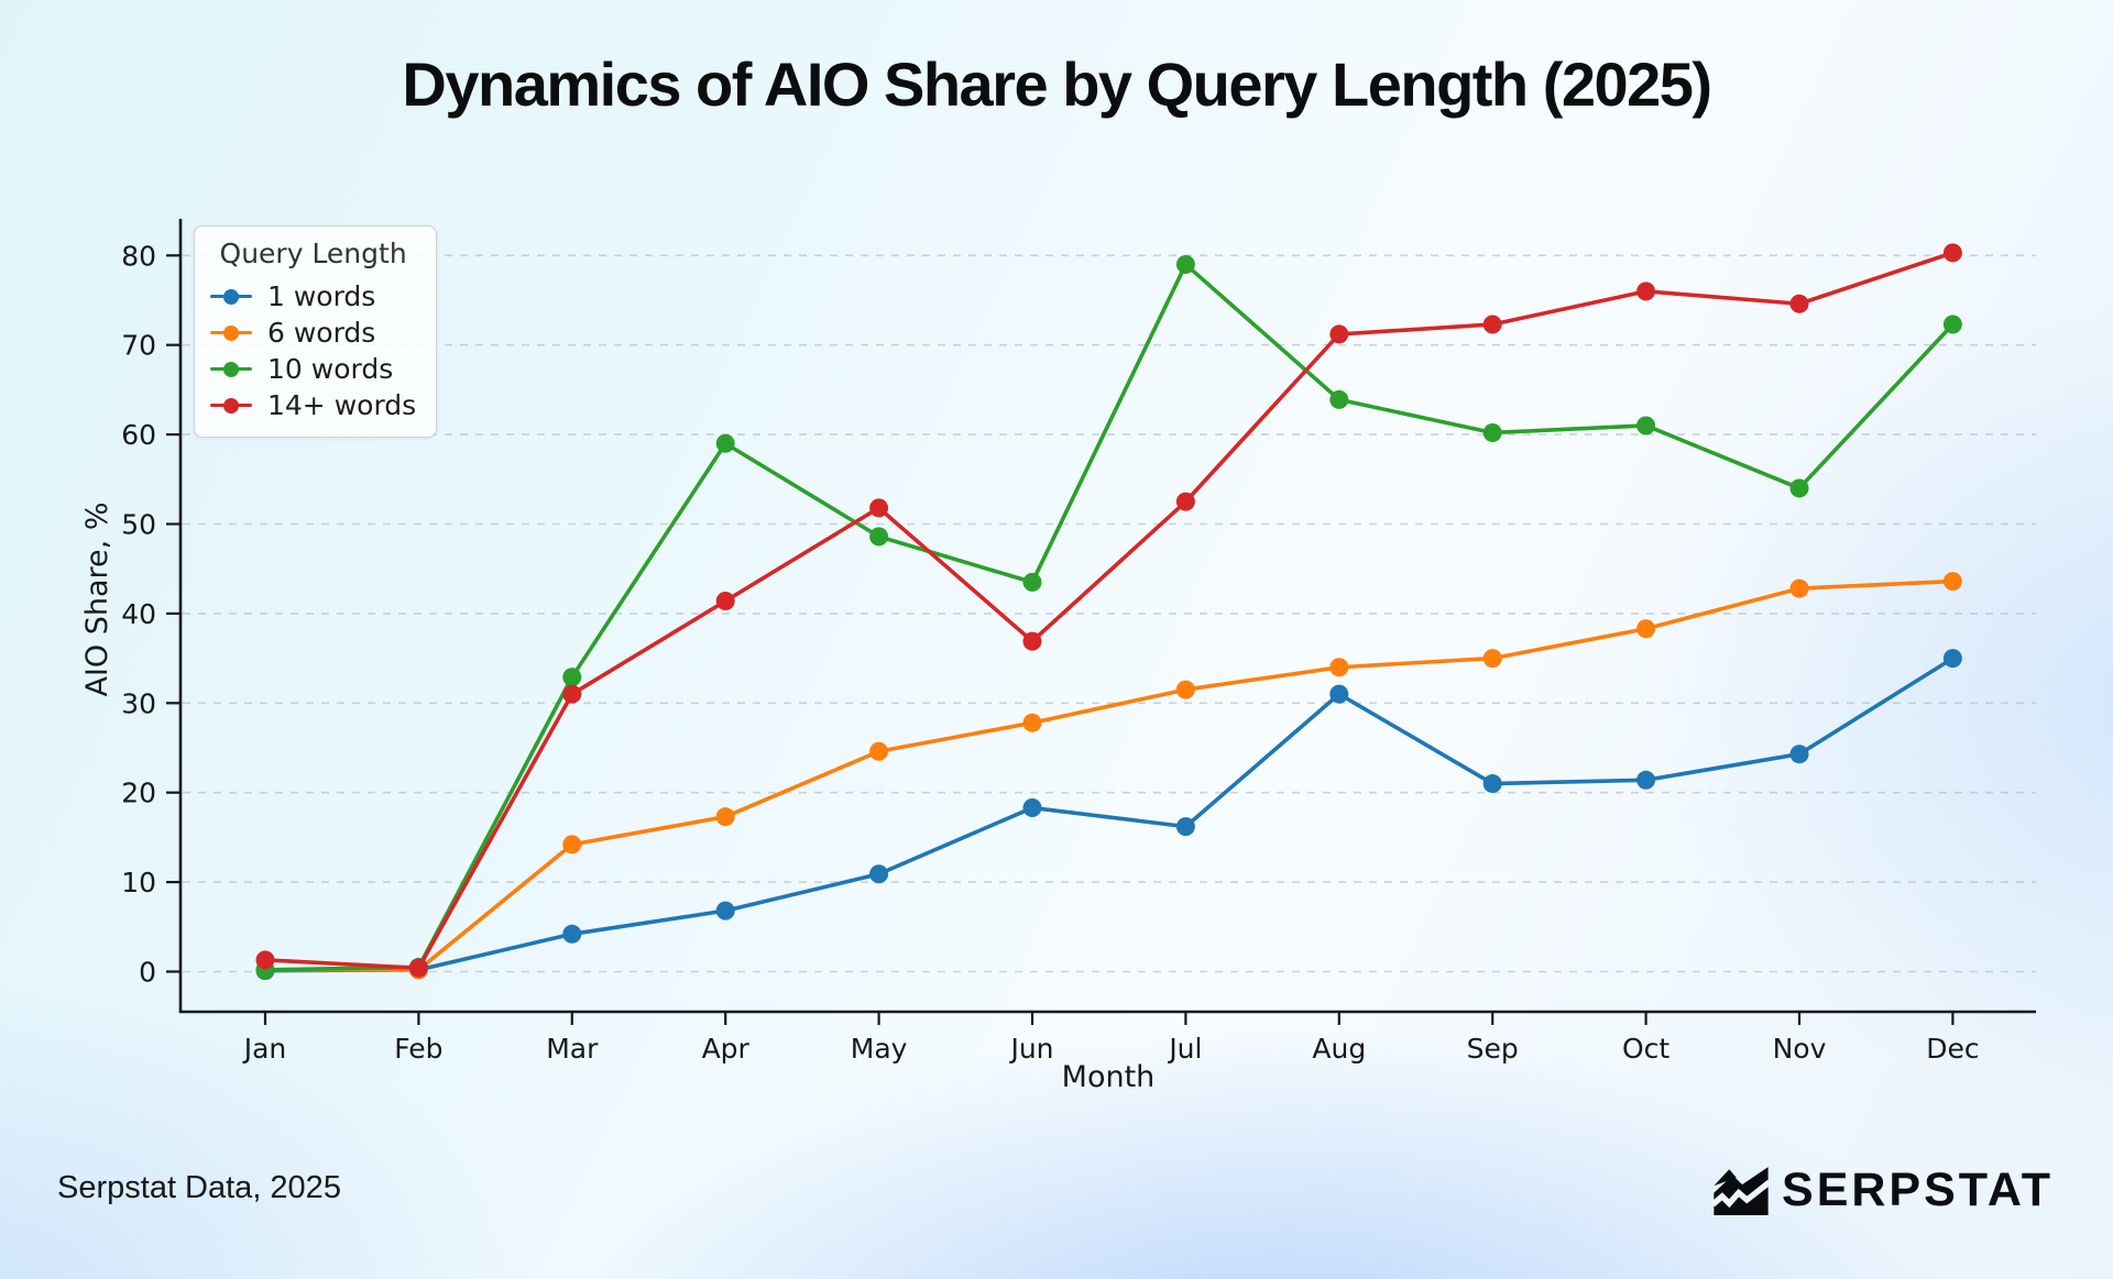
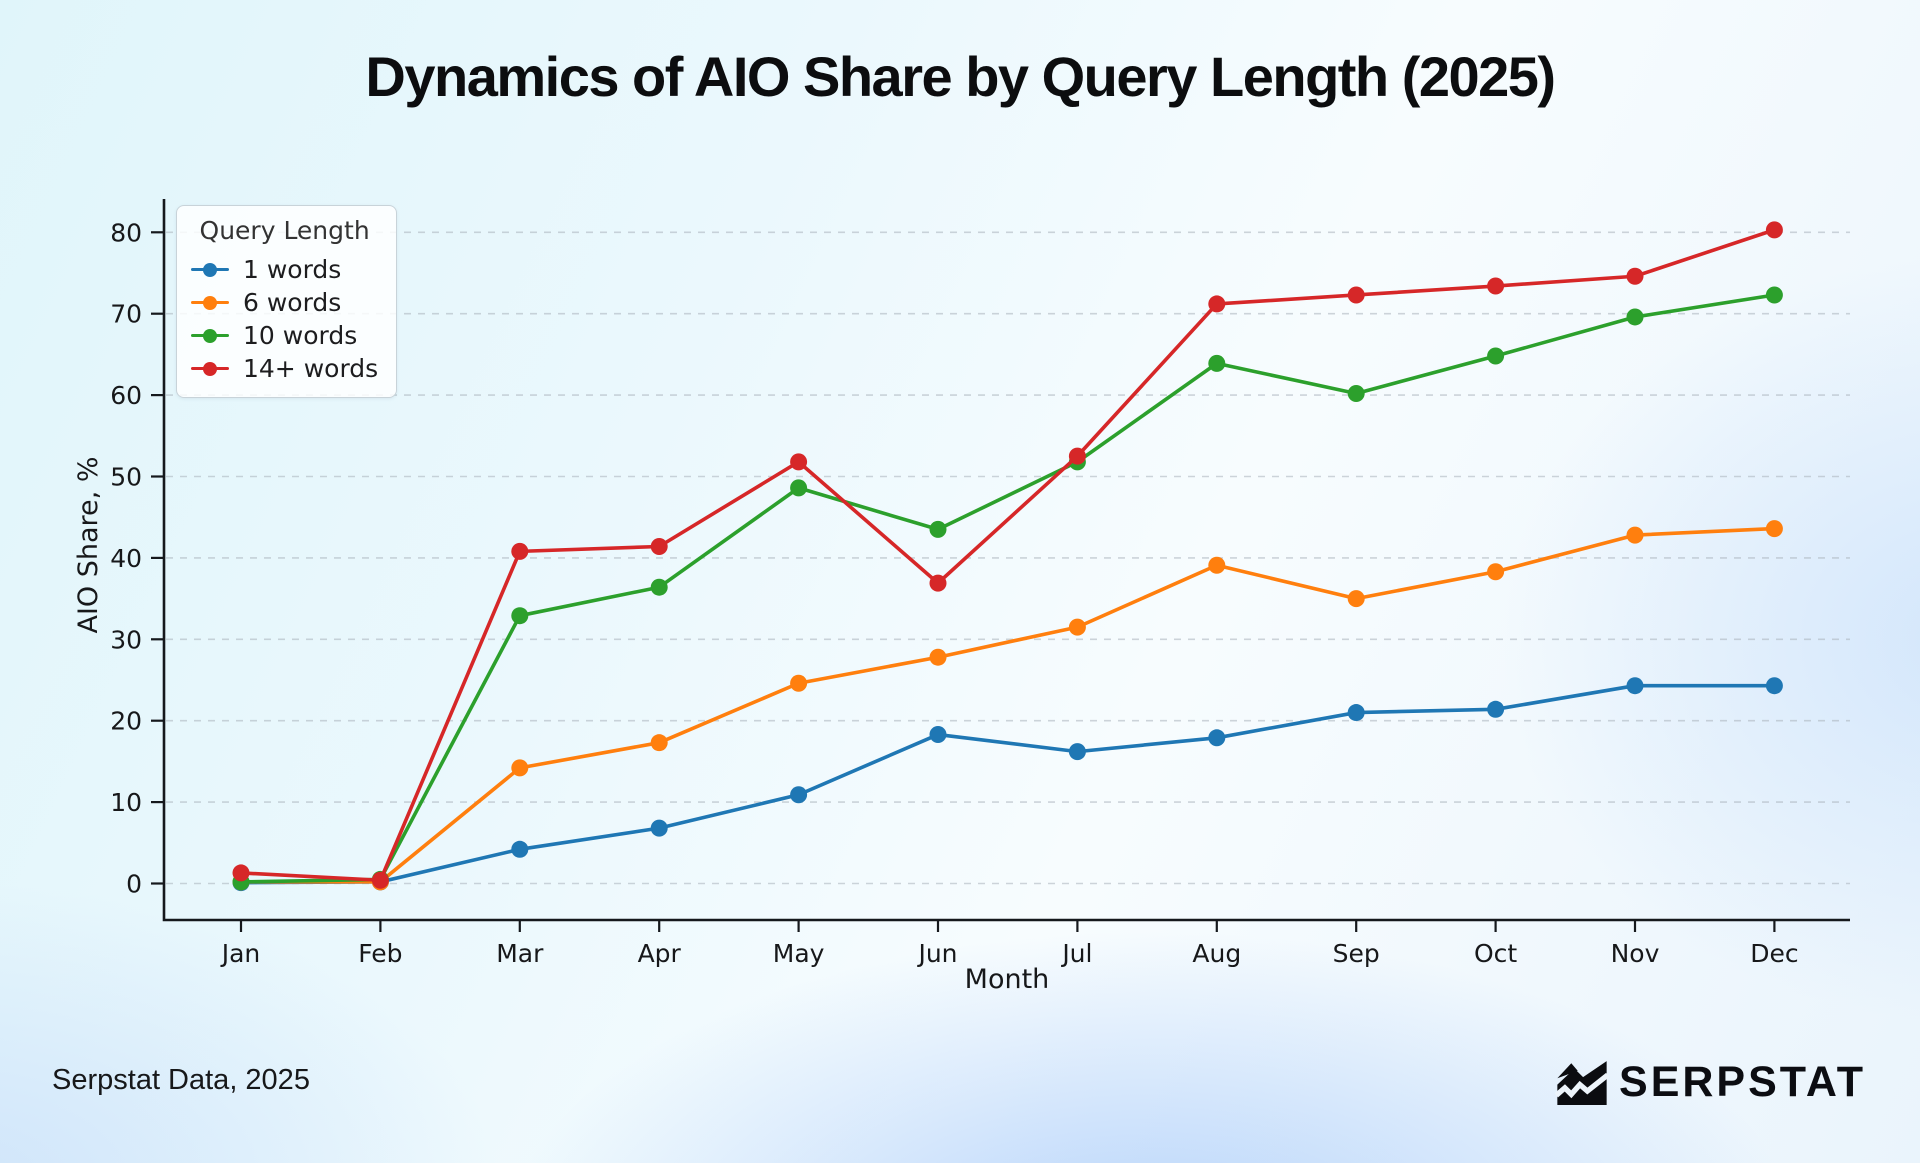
14+ words/Mar: 31 -> 41
10 words/Apr: 59 -> 36
10 words/Jul: 79 -> 52
1 words/Aug: 31 -> 18
6 words/Aug: 34 -> 39
10 words/Oct: 61 -> 65
14+ words/Oct: 76 -> 73
10 words/Nov: 54 -> 70
1 words/Dec: 35 -> 24
